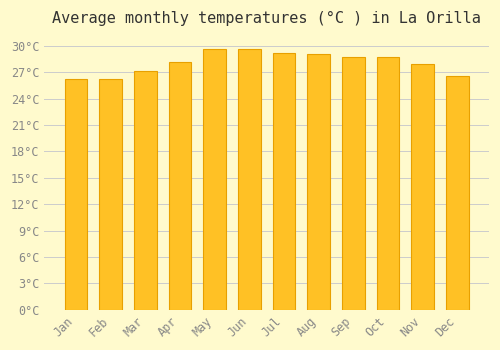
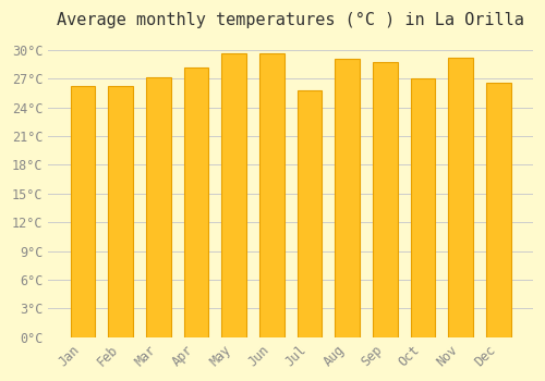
Jul: 29.2°C -> 25.8°C
Oct: 28.7°C -> 27.0°C
Nov: 27.9°C -> 29.2°C
